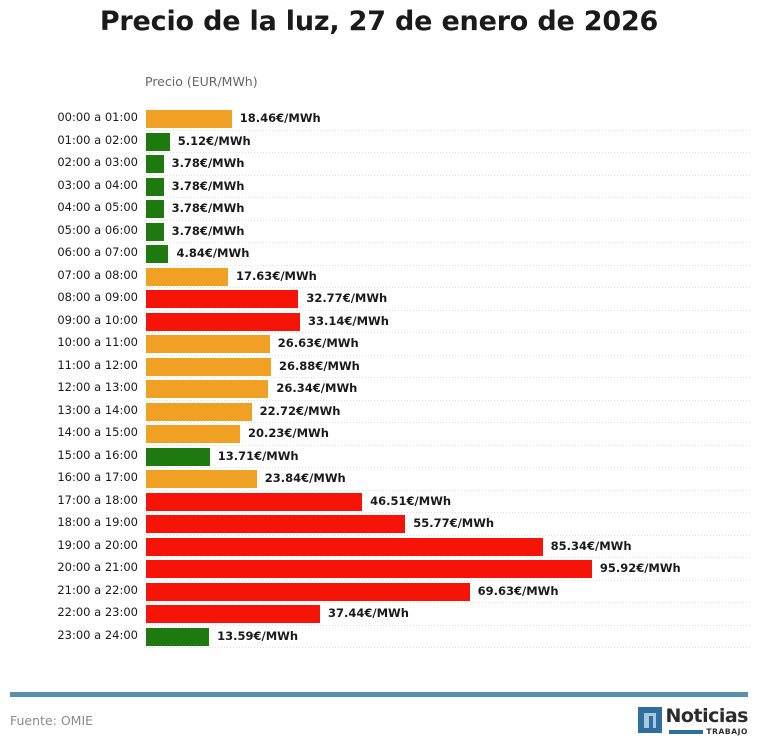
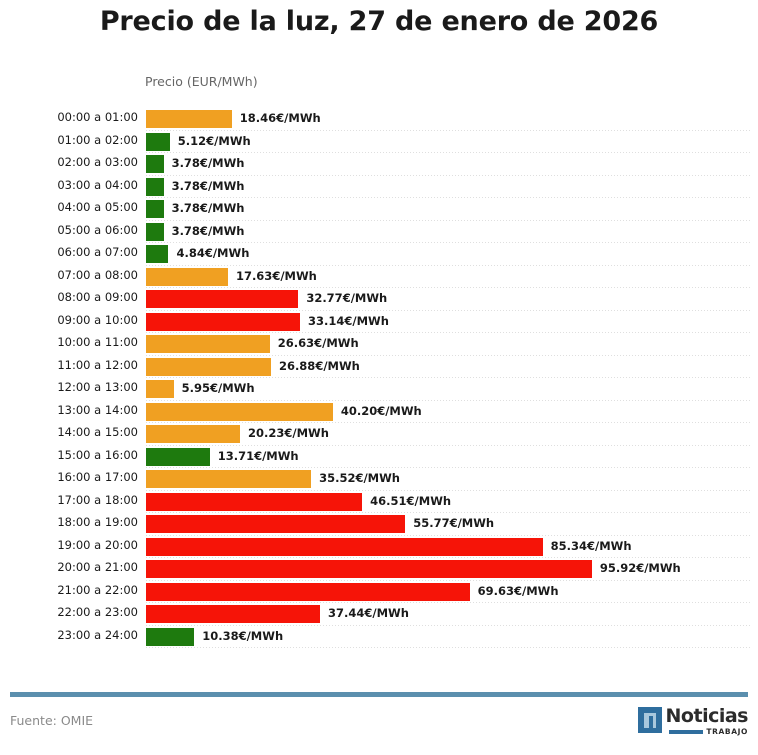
12:00 a 13:00: 26.34 -> 5.95
13:00 a 14:00: 22.72 -> 40.20
16:00 a 17:00: 23.84 -> 35.52
23:00 a 24:00: 13.59 -> 10.38
